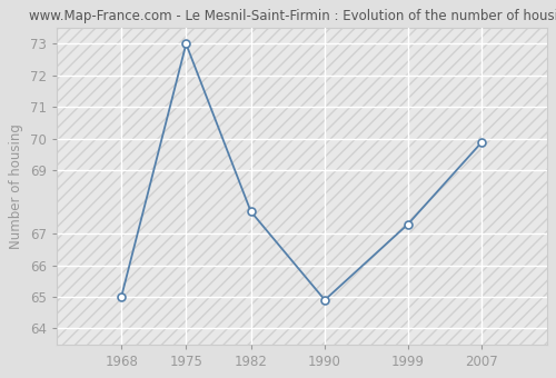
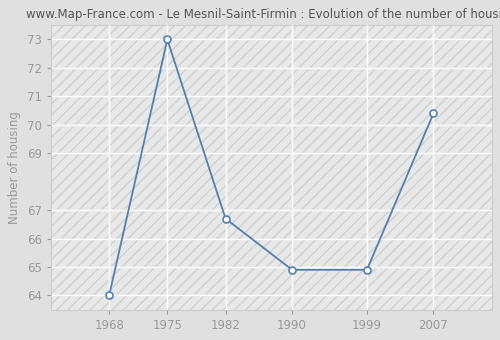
1968: 65.0 -> 64.0
1982: 67.7 -> 66.7
1999: 67.3 -> 64.9
2007: 69.9 -> 70.4
